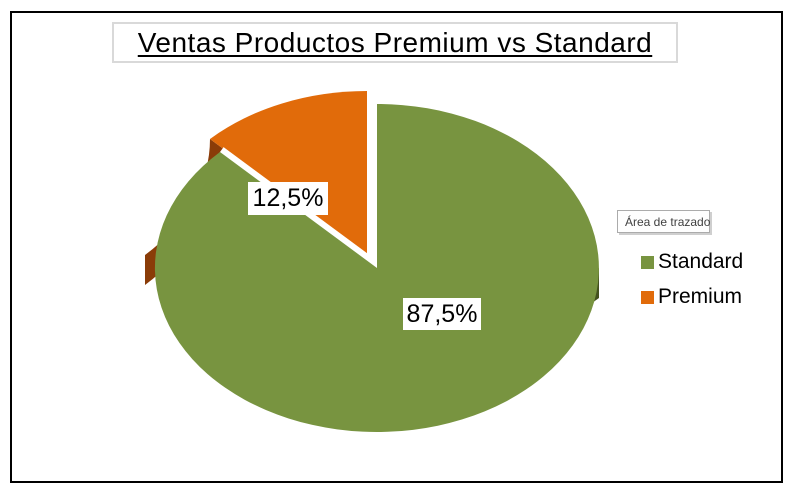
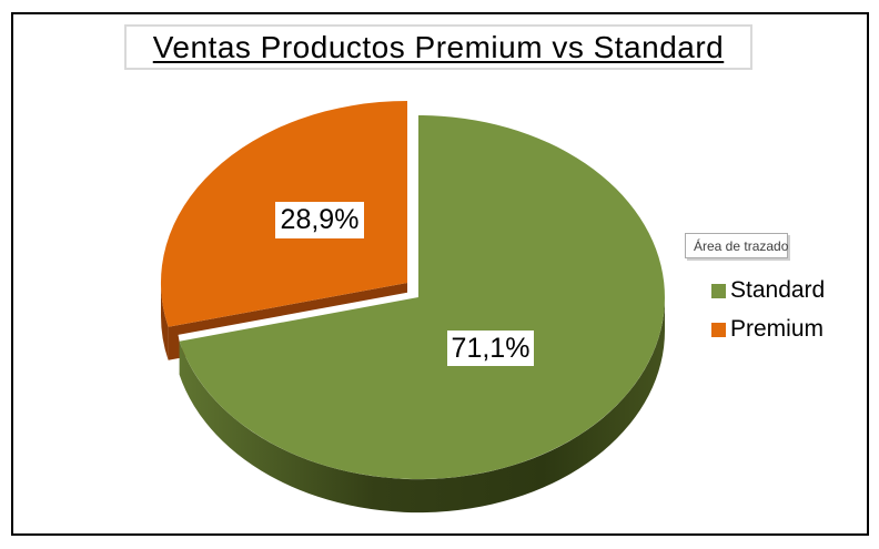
Standard: 87,5% -> 71,1%
Premium: 12,5% -> 28,9%
